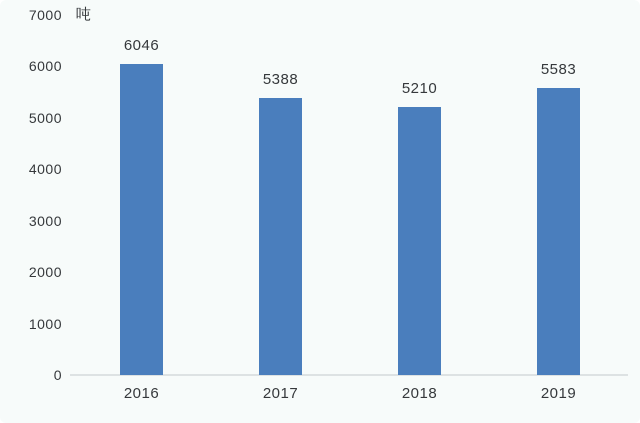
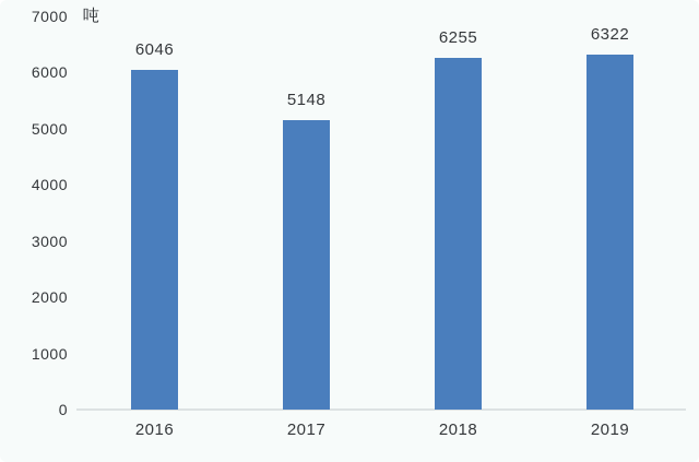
2017: 5388 -> 5148
2018: 5210 -> 6255
2019: 5583 -> 6322
